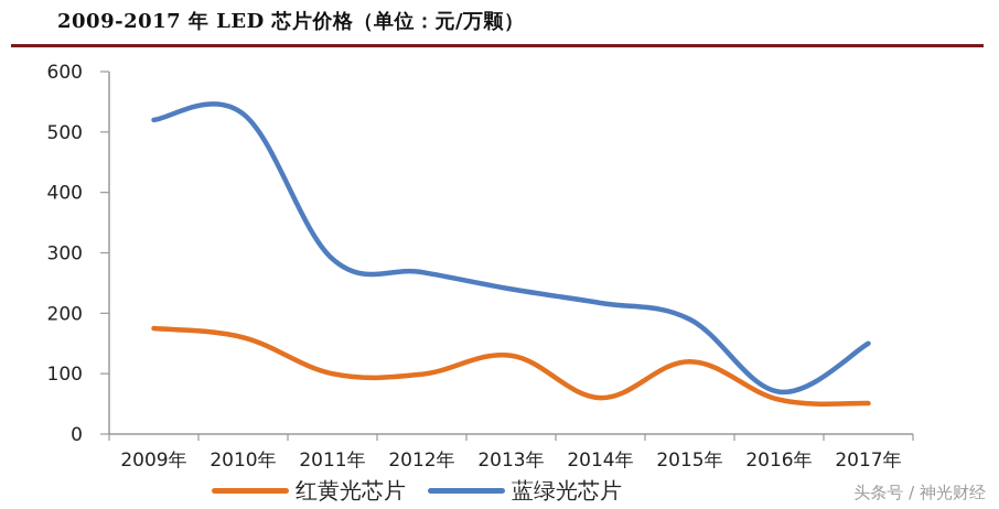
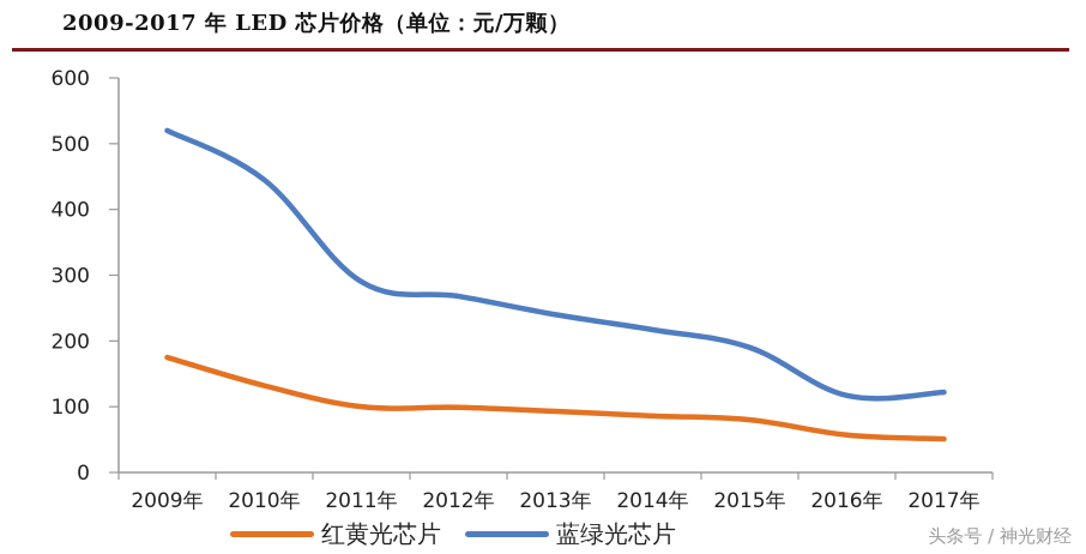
红黄光芯片/2010年: 160 -> 130
蓝绿光芯片/2010年: 530 -> 440
红黄光芯片/2013年: 130 -> 90
红黄光芯片/2014年: 60 -> 90
红黄光芯片/2015年: 120 -> 80
蓝绿光芯片/2016年: 70 -> 120
蓝绿光芯片/2017年: 150 -> 120
